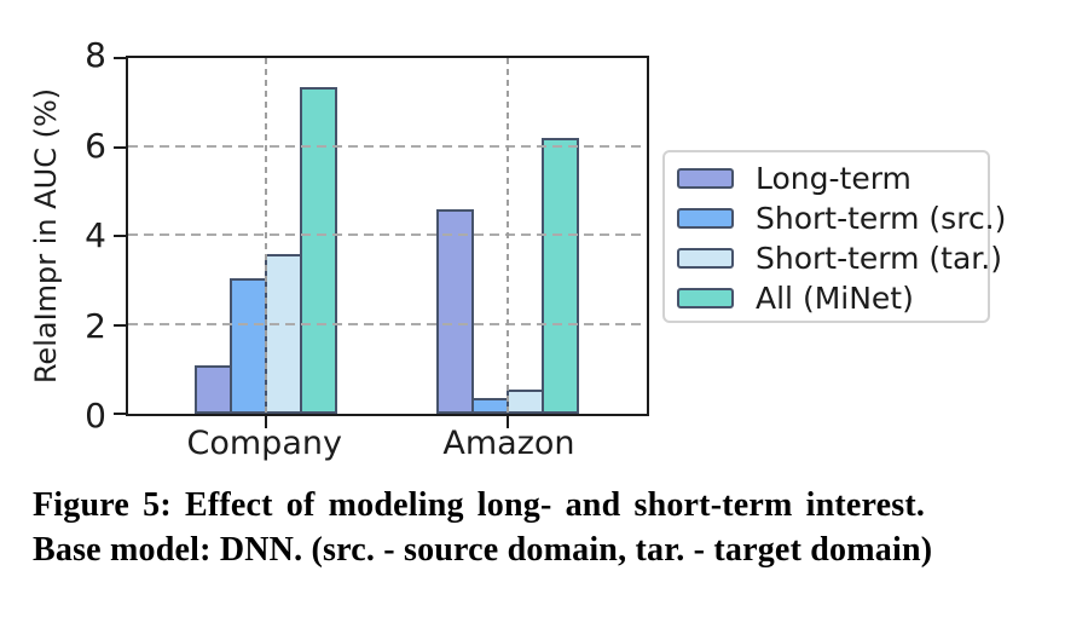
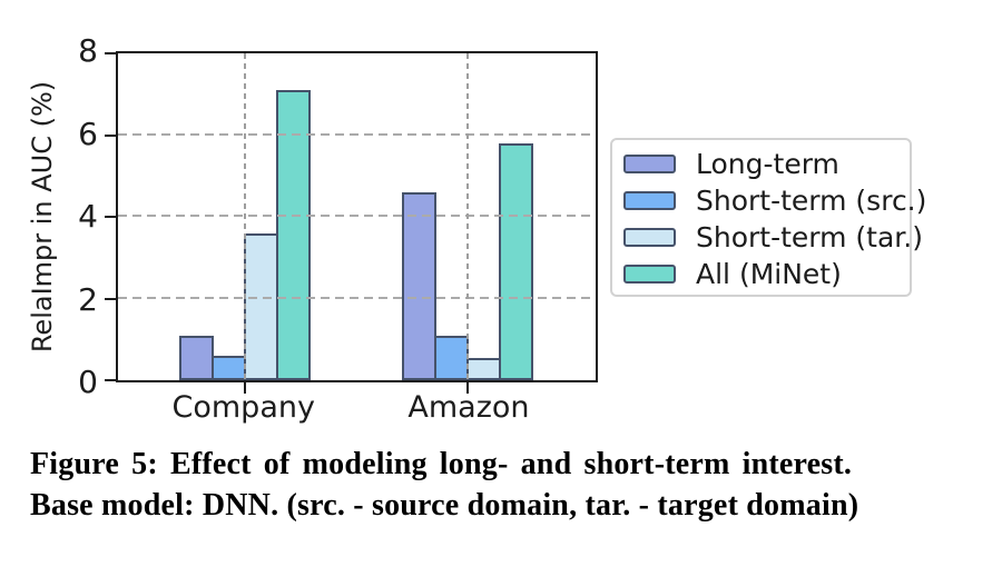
Short-term (src.)/Company: 3.0 -> 0.6
All (MiNet)/Company: 7.3 -> 7.1
Short-term (src.)/Amazon: 0.3 -> 1.1
All (MiNet)/Amazon: 6.2 -> 5.8
